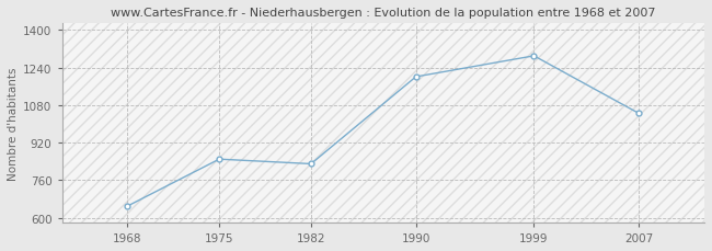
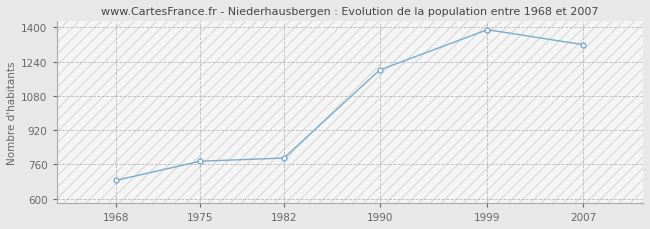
1968: 650 -> 686
1975: 850 -> 775
1982: 830 -> 790
1999: 1290 -> 1389
2007: 1045 -> 1319
